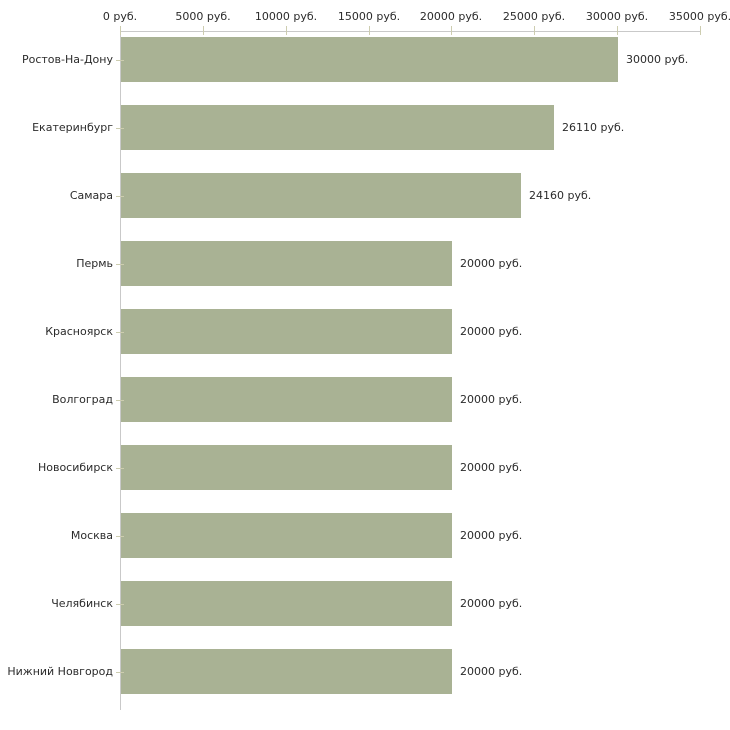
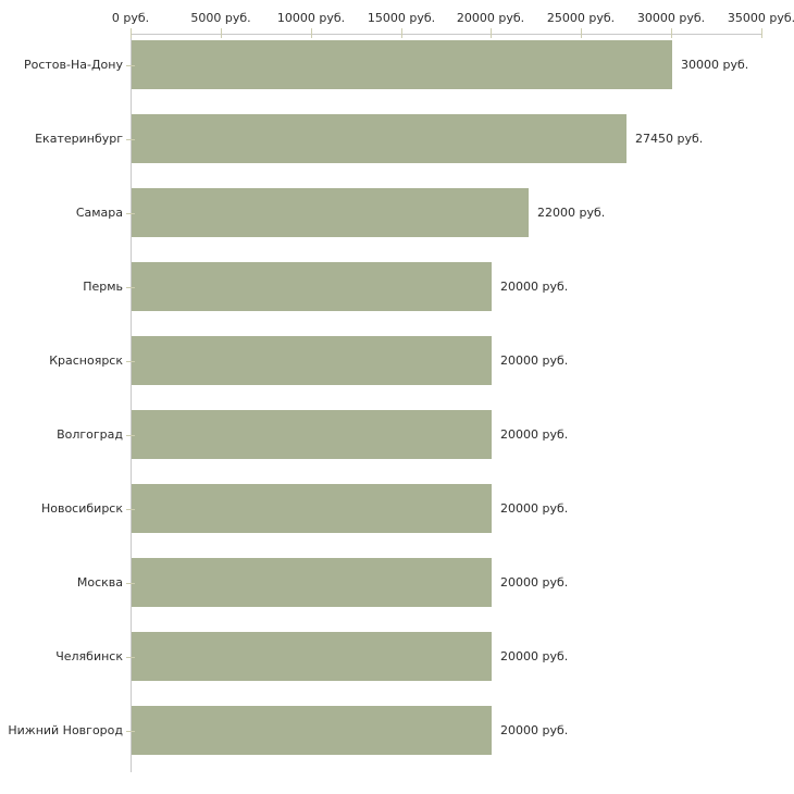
Екатеринбург: 26110 -> 27450
Самара: 24160 -> 22000
